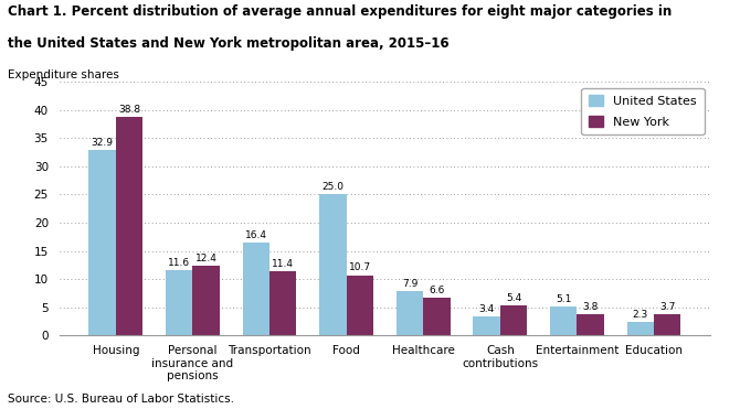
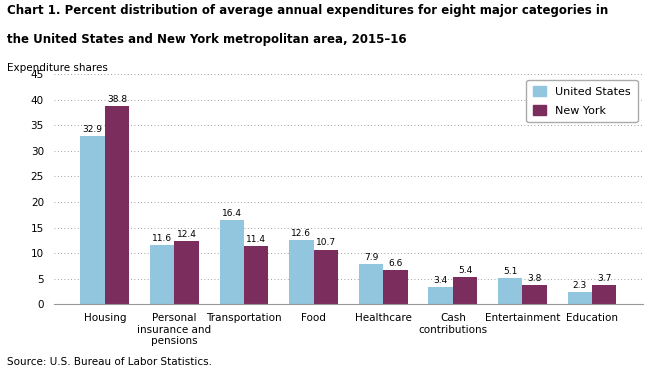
United States/Food: 25.0 -> 12.6
